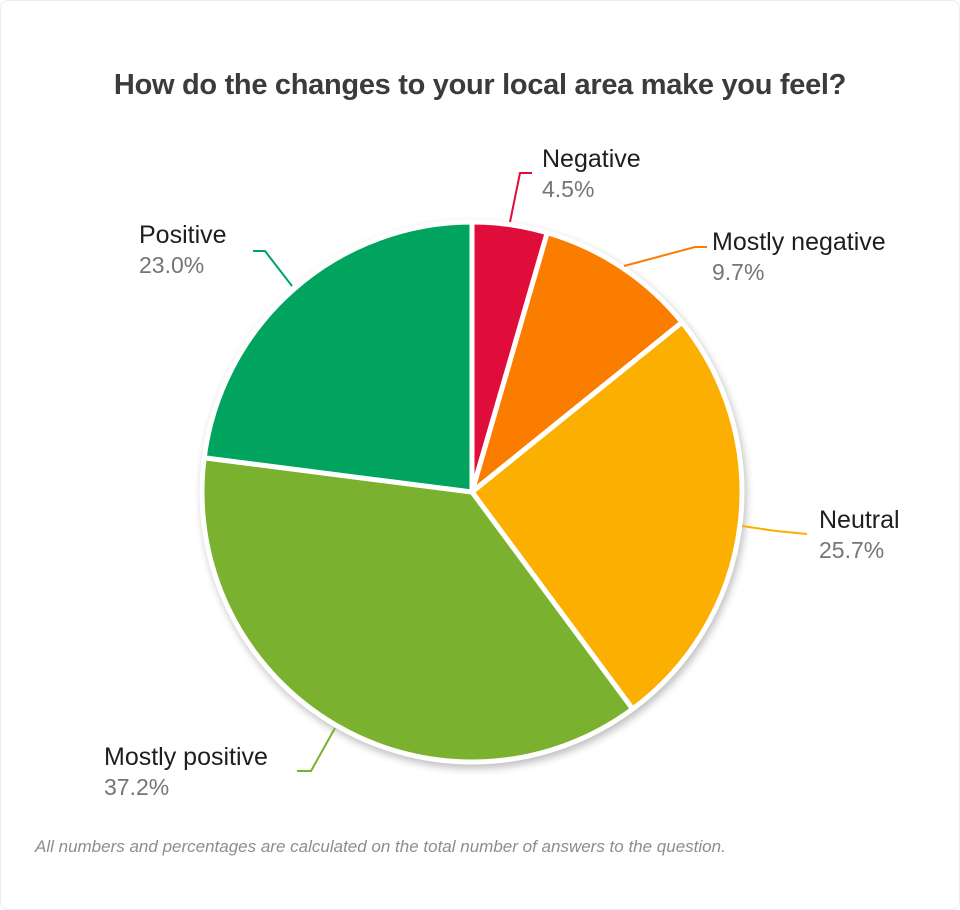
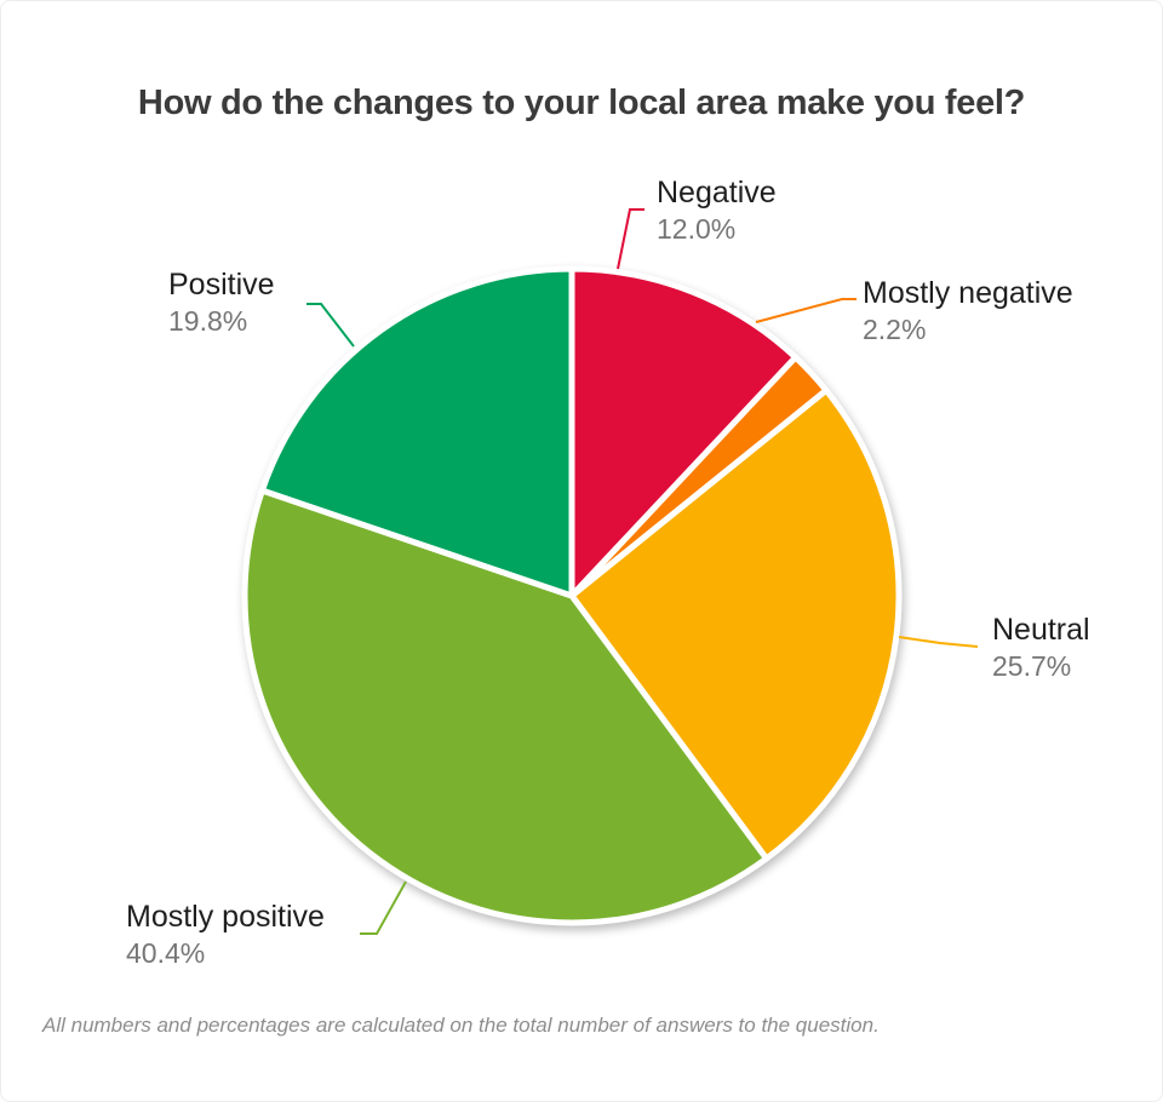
Negative: 4.5% -> 12.0%
Mostly negative: 9.7% -> 2.2%
Mostly positive: 37.2% -> 40.4%
Positive: 23.0% -> 19.8%
